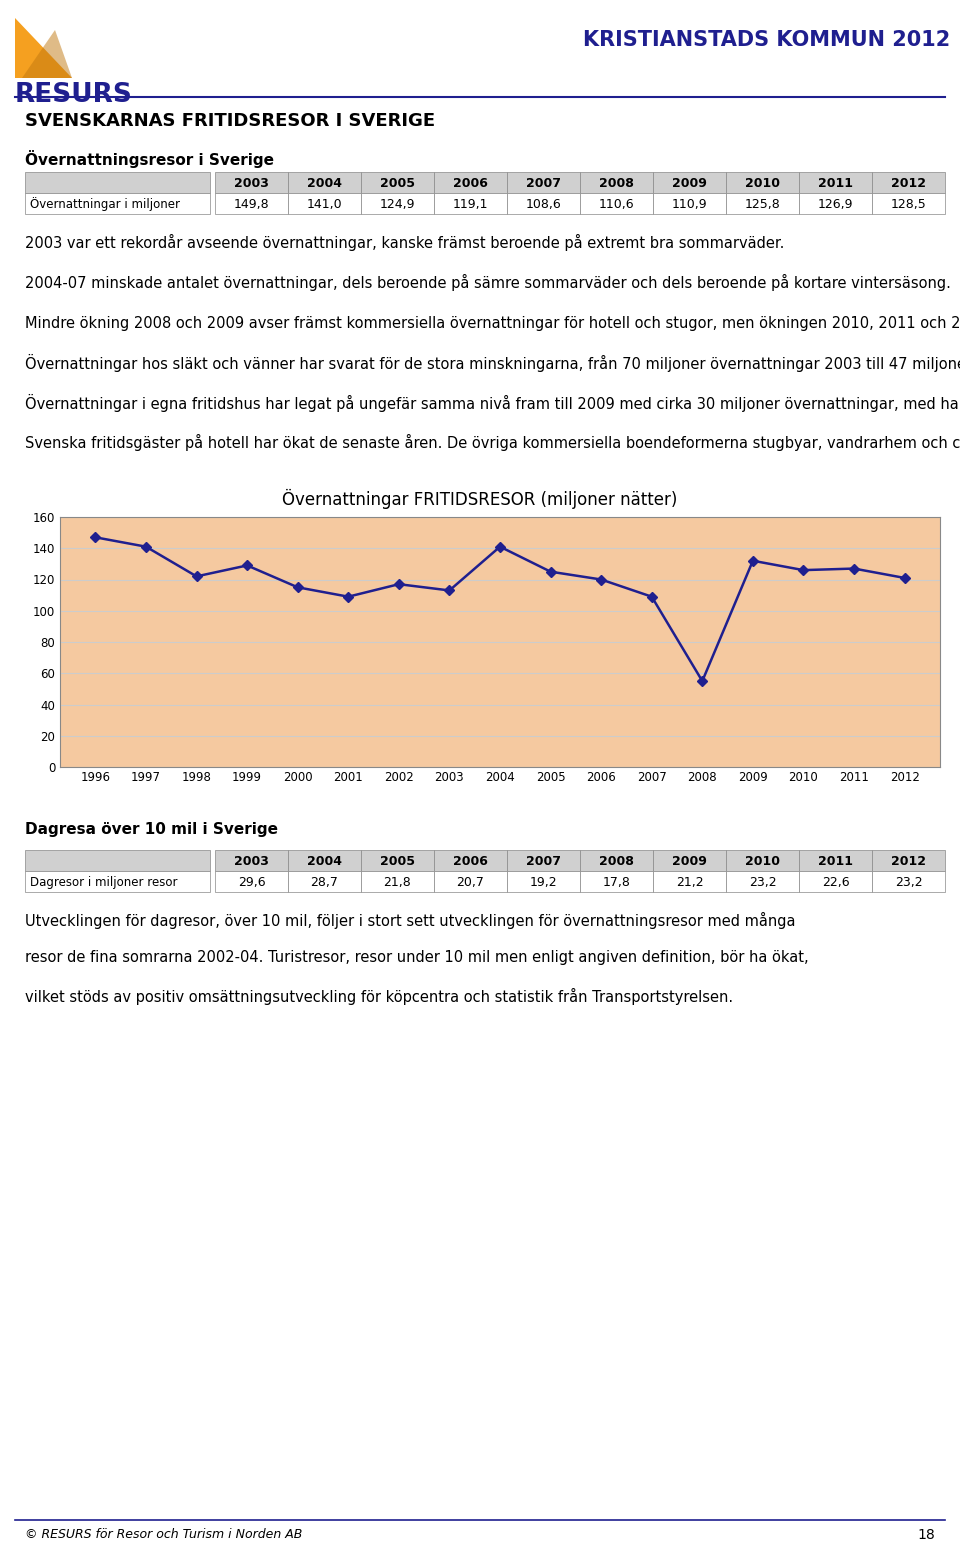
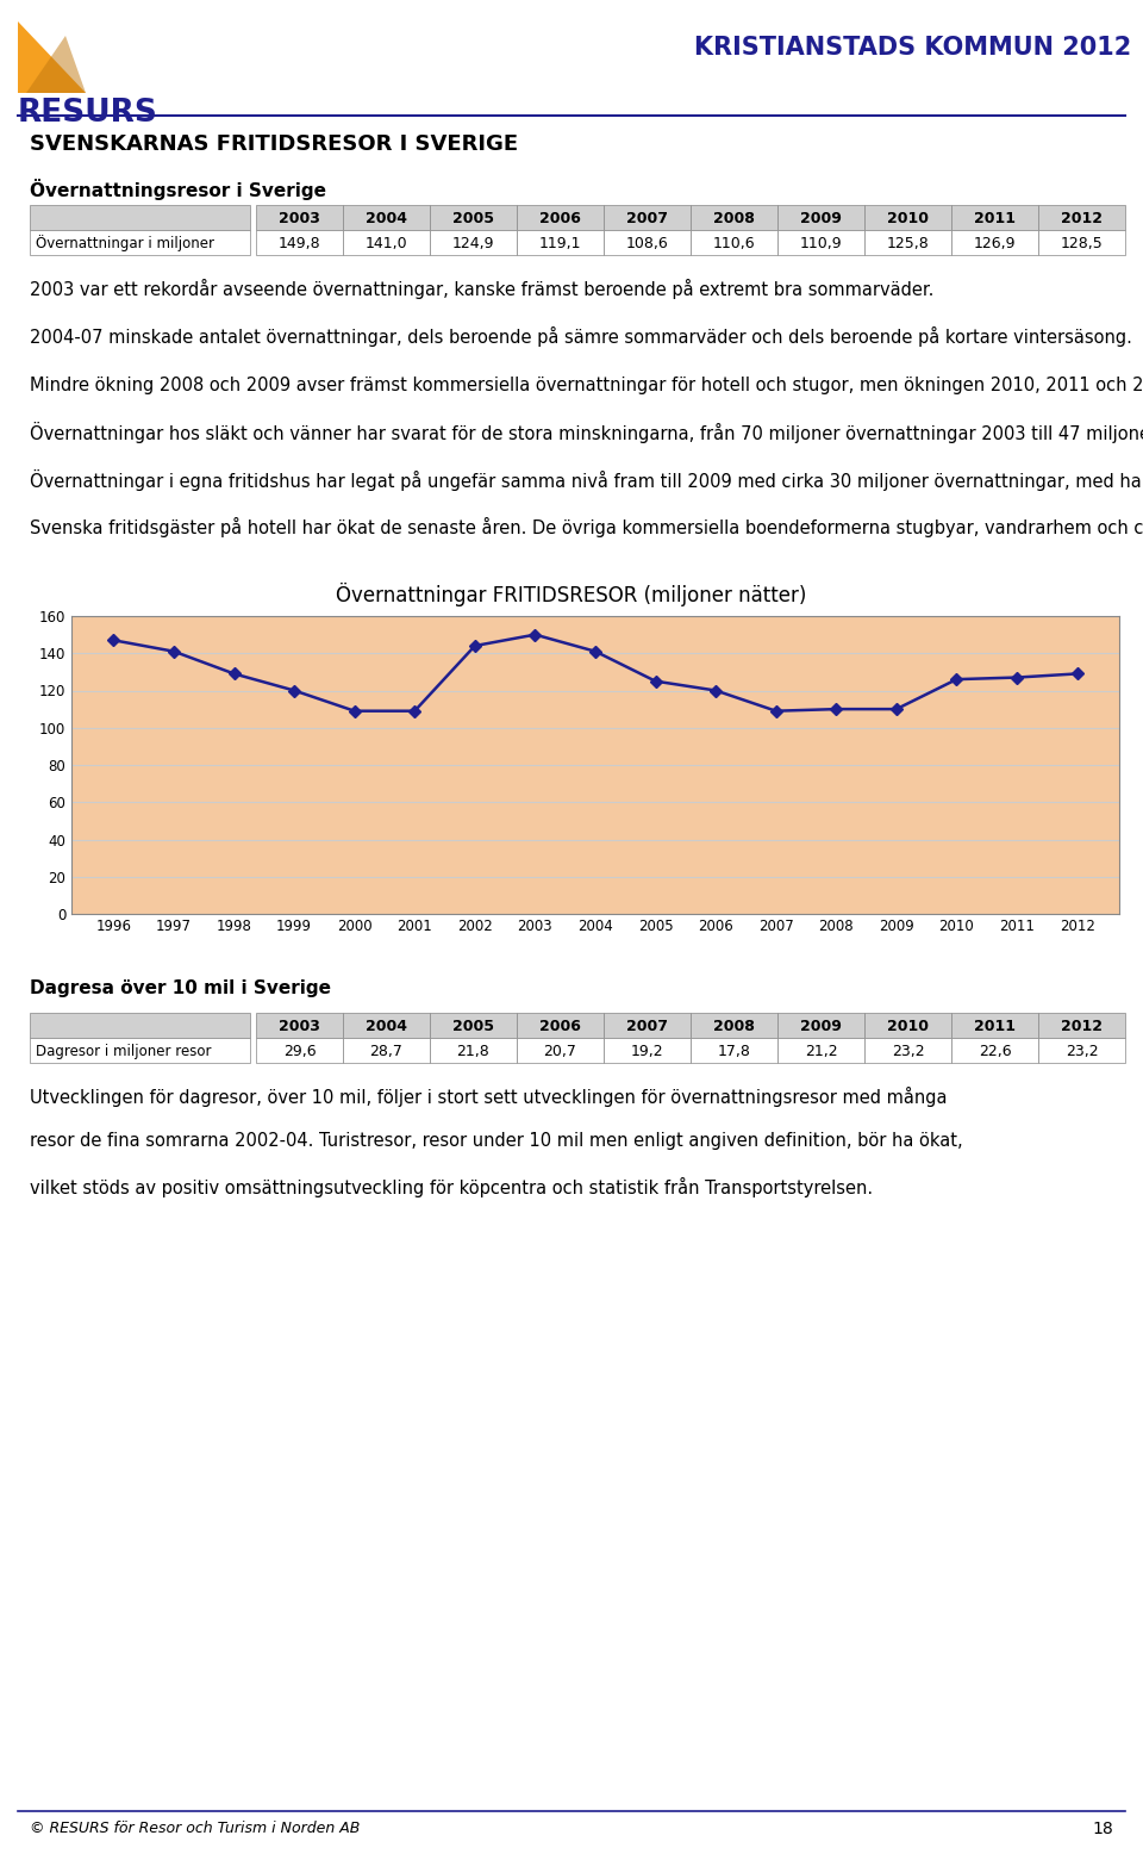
1998: 122 -> 129
1999: 129 -> 120
2000: 115 -> 109
2002: 117 -> 144
2003: 113 -> 150
2008: 55 -> 110
2009: 132 -> 110
2012: 121 -> 129
